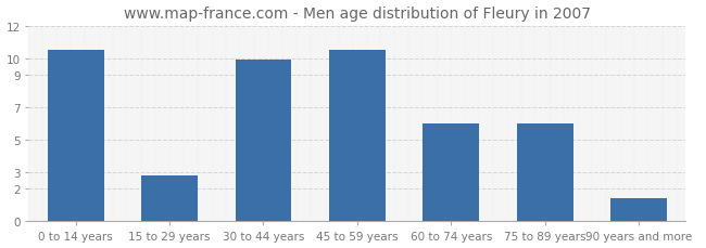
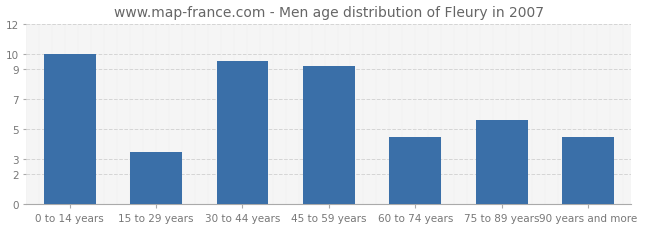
0 to 14 years: 10.5 -> 10.0
15 to 29 years: 2.8 -> 3.5
30 to 44 years: 9.9 -> 9.5
45 to 59 years: 10.5 -> 9.2
60 to 74 years: 6.0 -> 4.5
75 to 89 years: 6.0 -> 5.6
90 years and more: 1.4 -> 4.5
